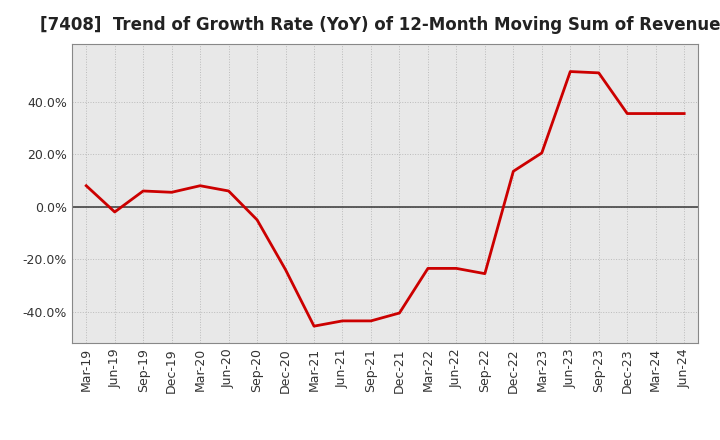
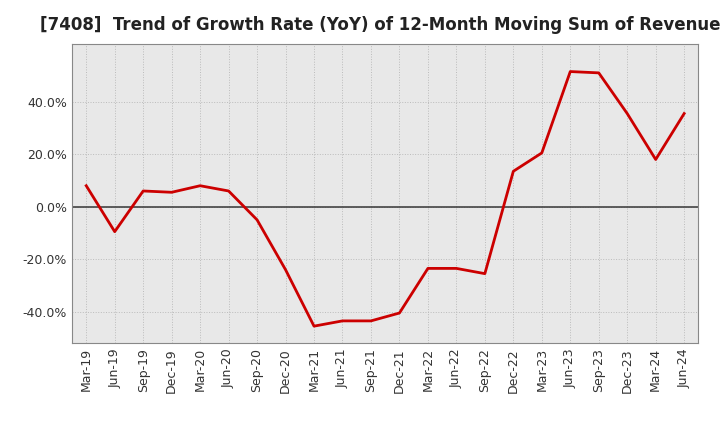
Jun-19: -2.0% -> -9.5%
Mar-24: 35.5% -> 18.0%
